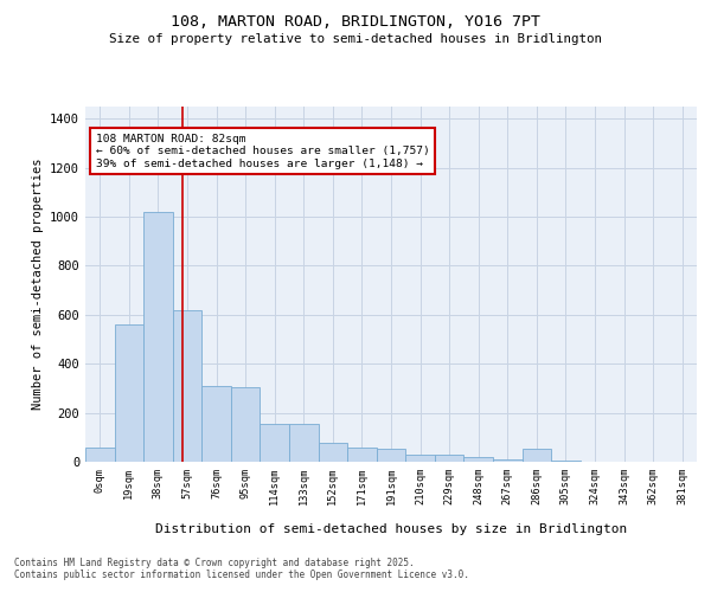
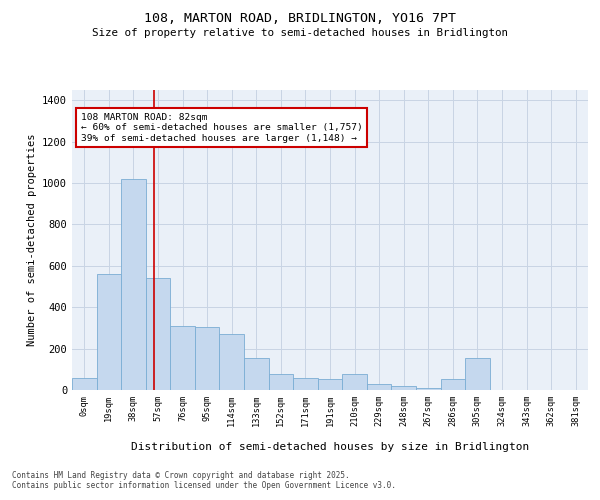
57sqm: 620 -> 540
114sqm: 155 -> 270
210sqm: 30 -> 75
305sqm: 5 -> 155
